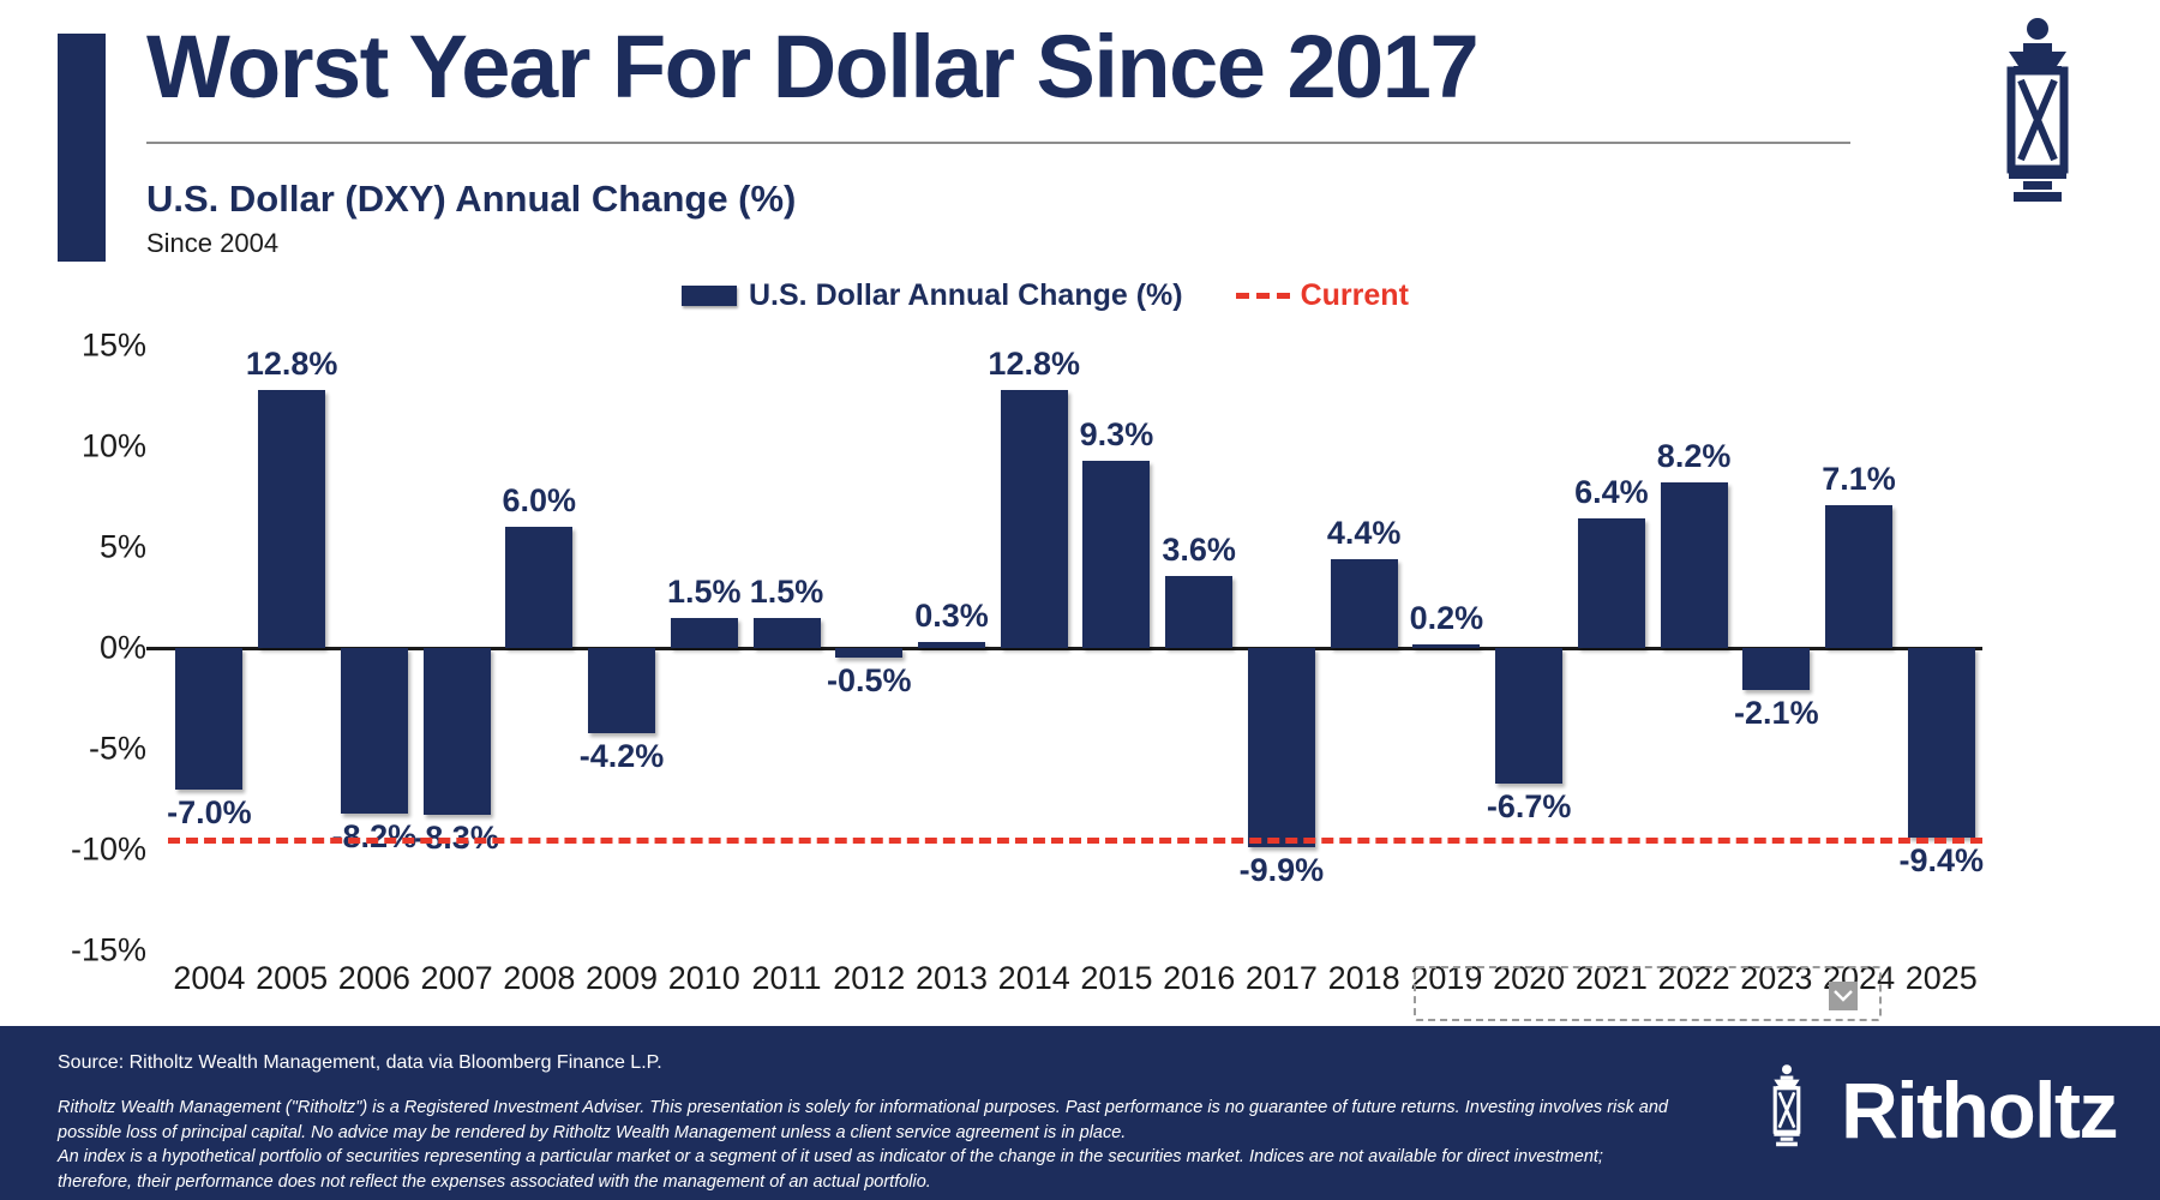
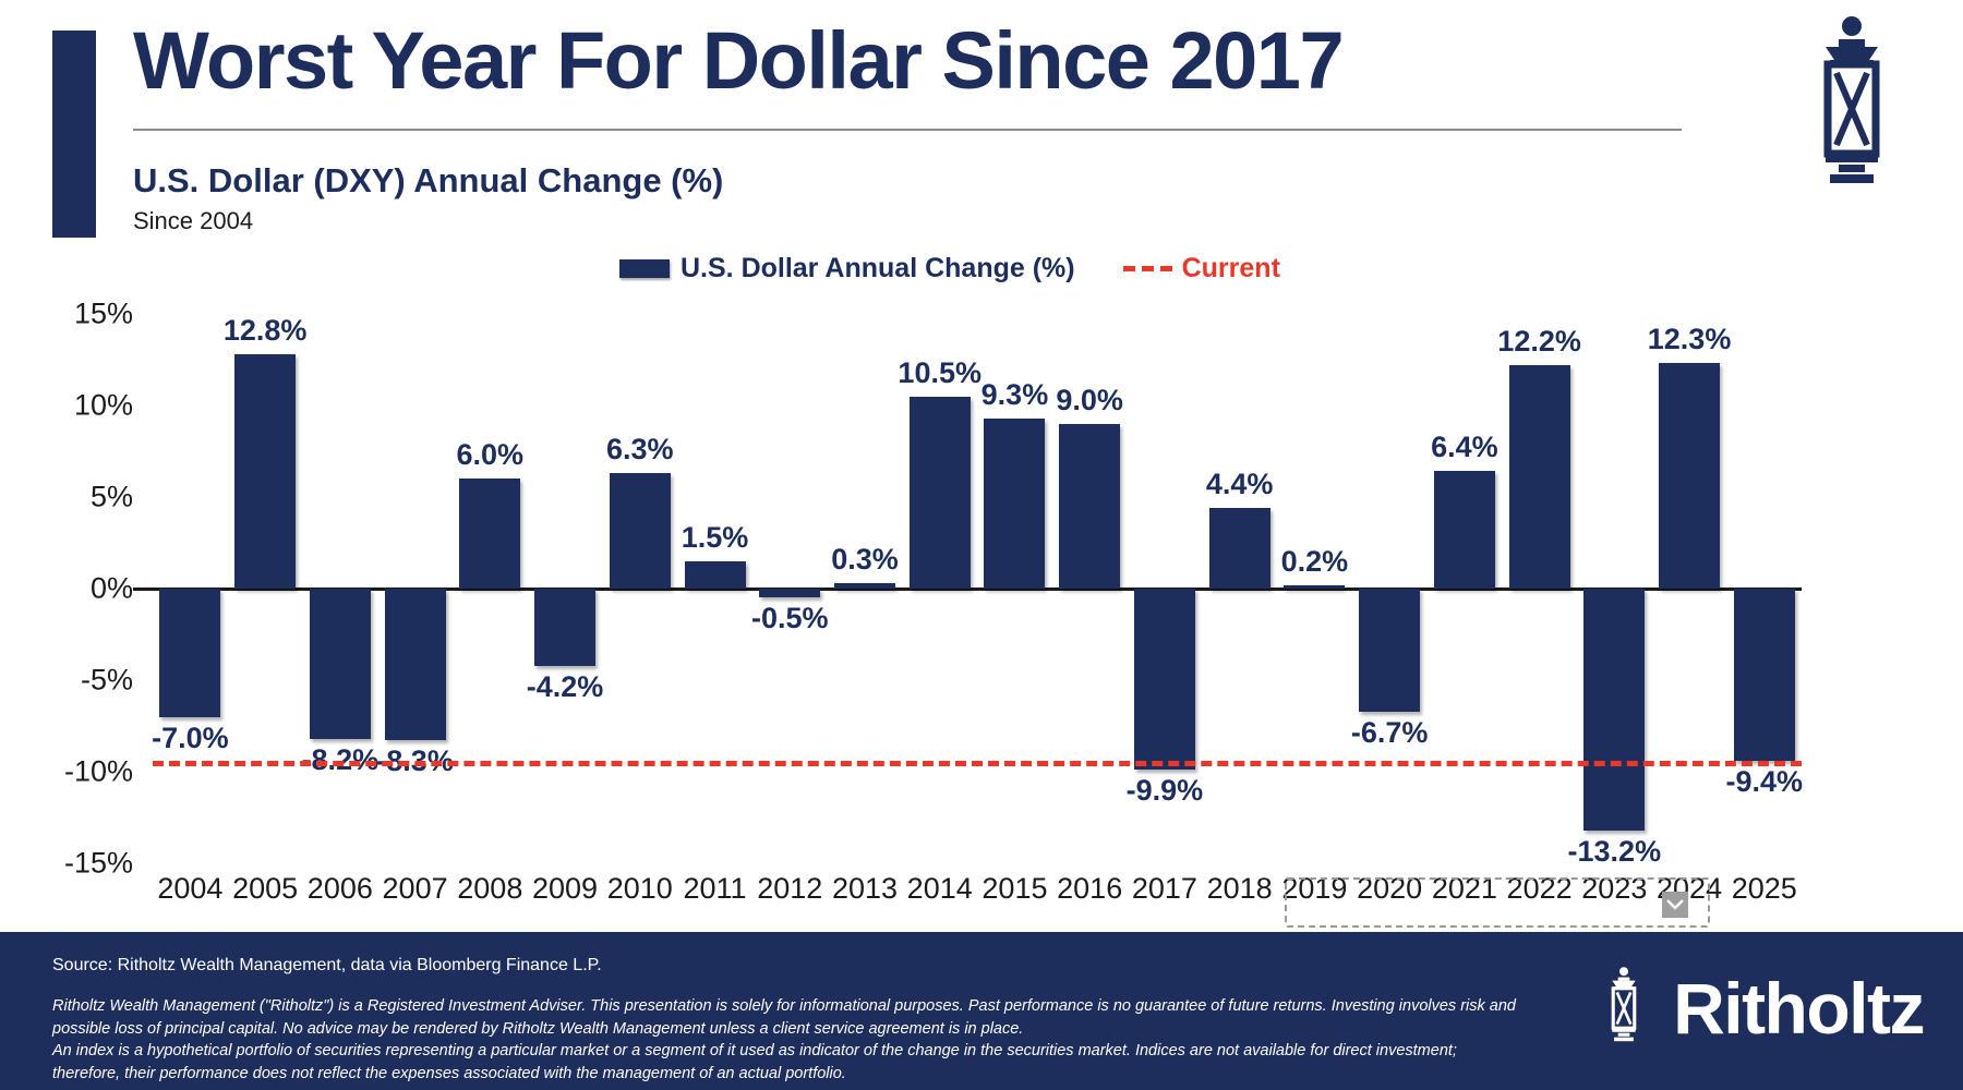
2010: 1.5% -> 6.3%
2014: 12.8% -> 10.5%
2016: 3.6% -> 9.0%
2022: 8.2% -> 12.2%
2023: -2.1% -> -13.2%
2024: 7.1% -> 12.3%
